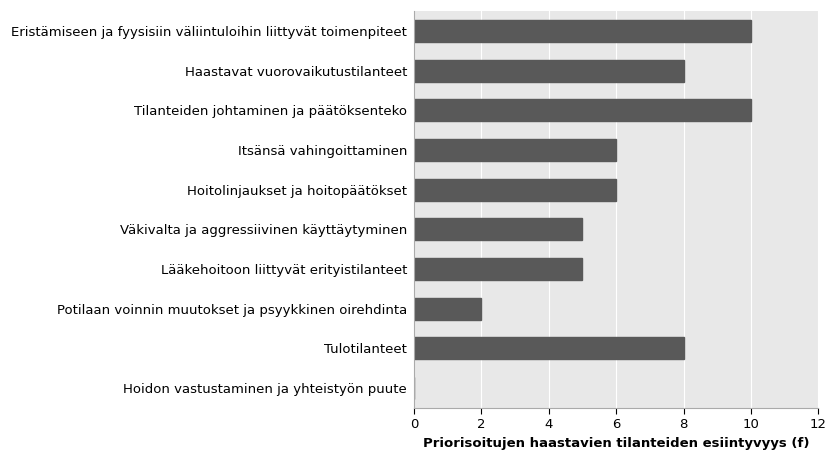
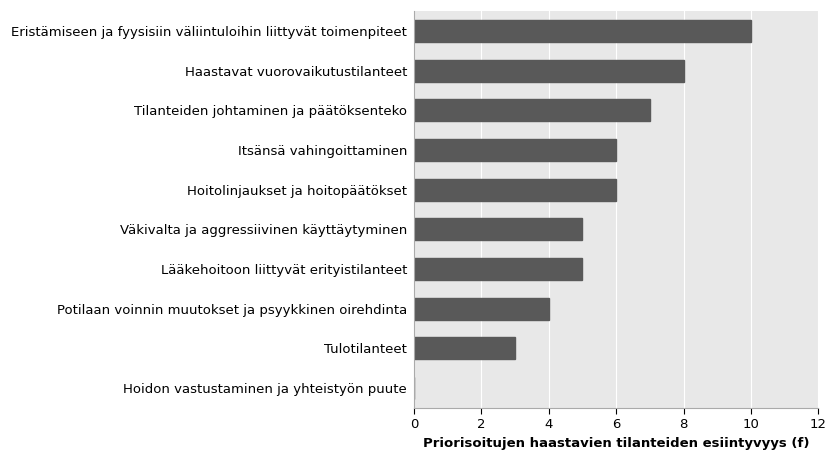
Tilanteiden johtaminen ja päätöksenteko: 10 -> 7
Potilaan voinnin muutokset ja psyykkinen oirehdinta: 2 -> 4
Tulotilanteet: 8 -> 3
